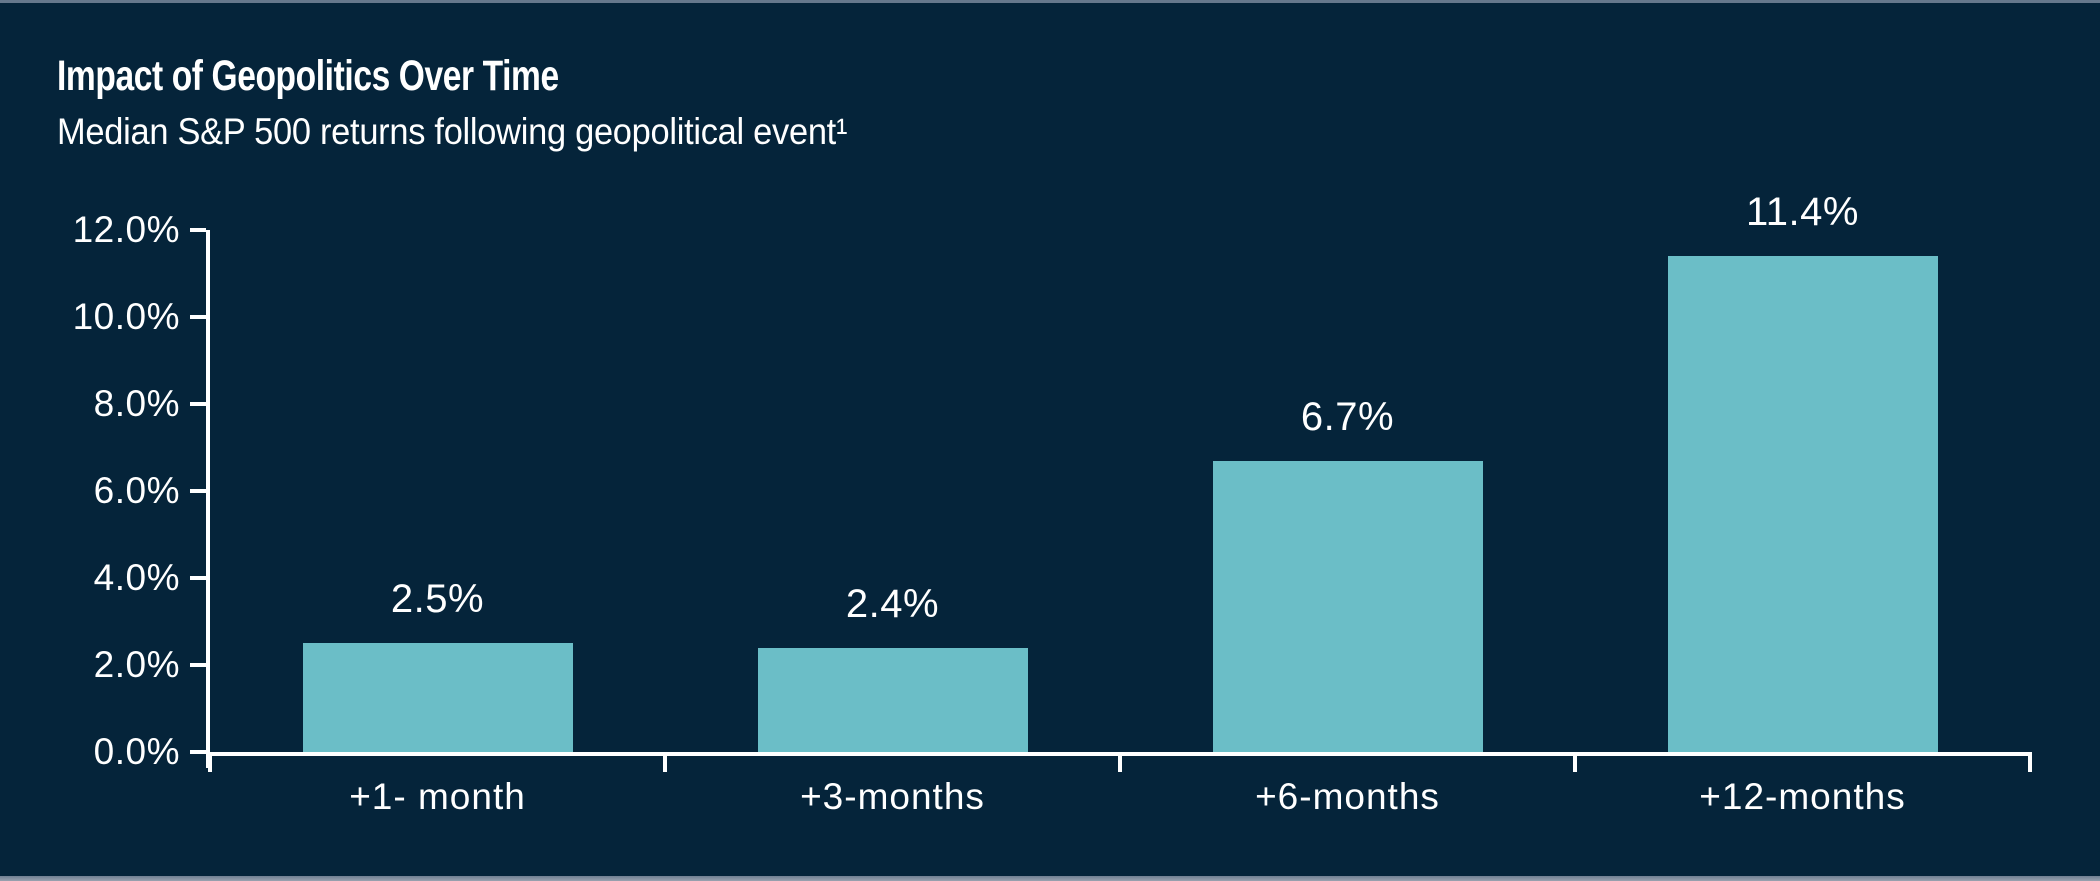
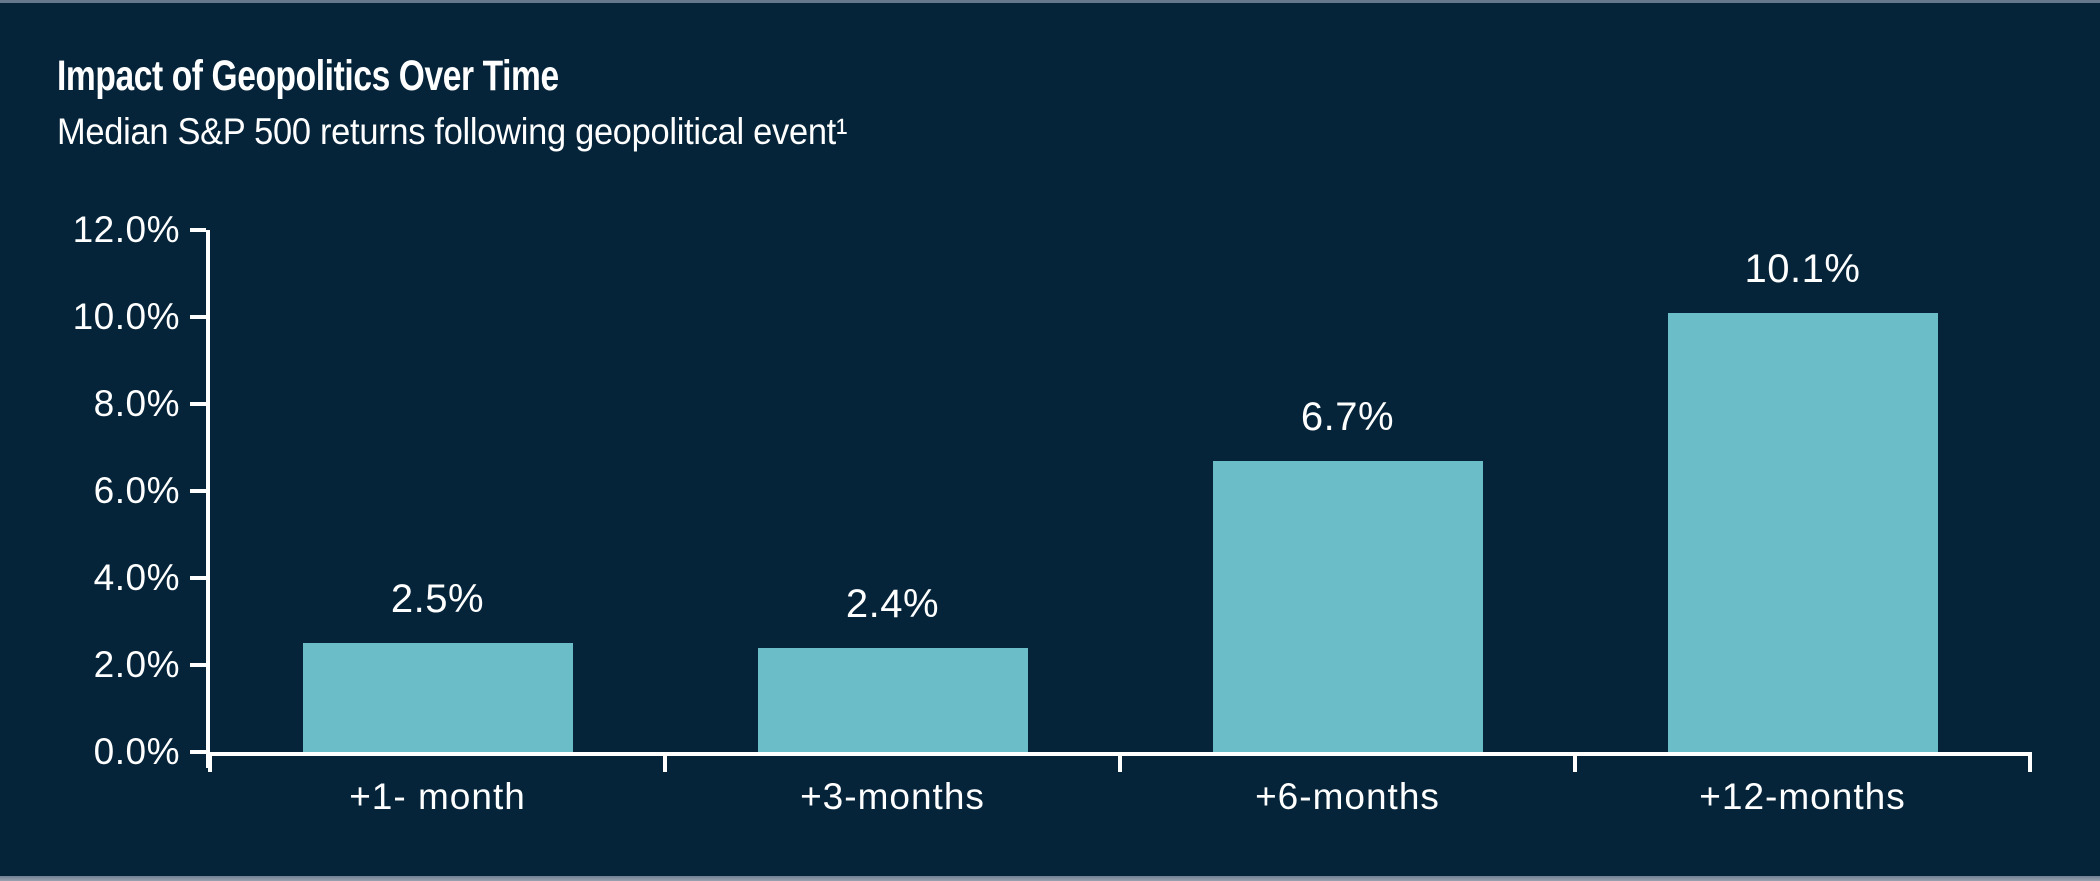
+12-months: 11.4% -> 10.1%
